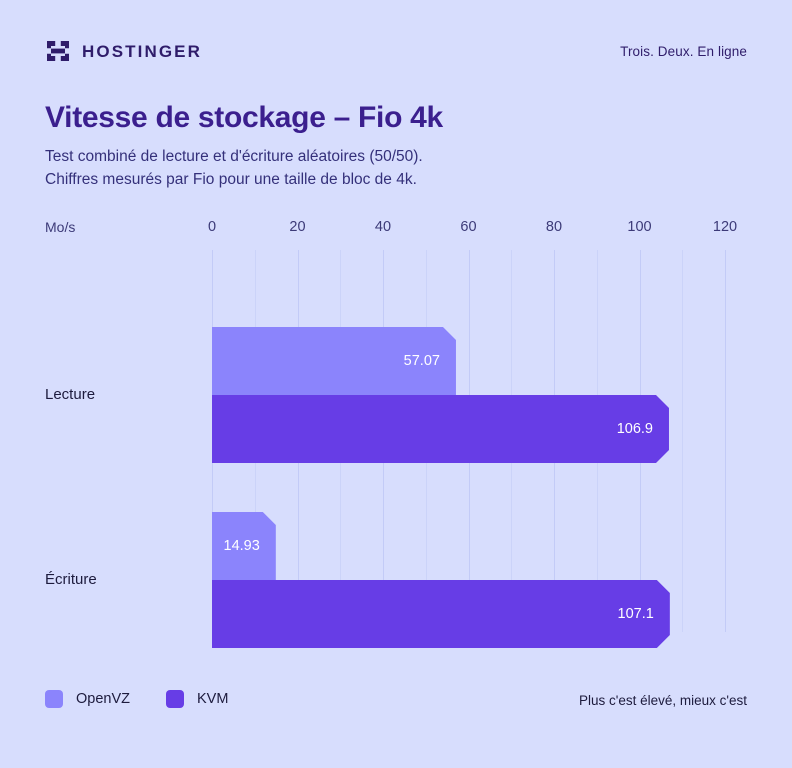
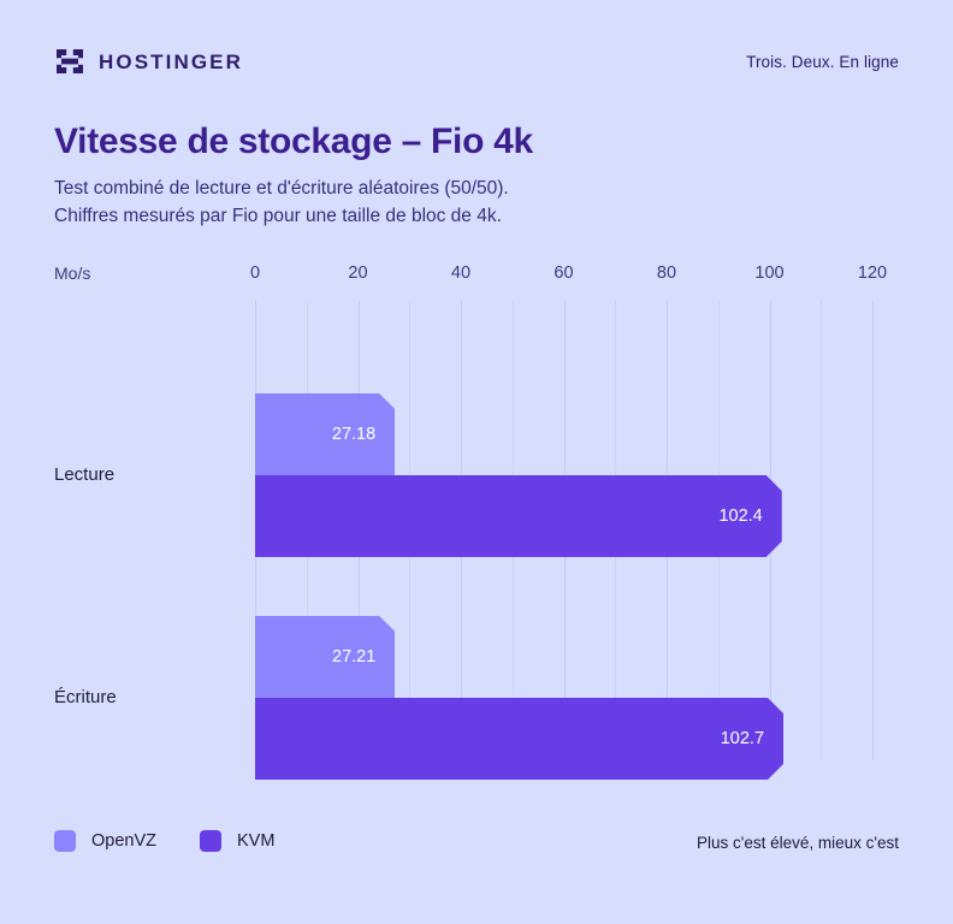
OpenVZ/Lecture: 57.07 -> 27.18
KVM/Lecture: 106.9 -> 102.4
OpenVZ/Écriture: 14.93 -> 27.21
KVM/Écriture: 107.1 -> 102.7
